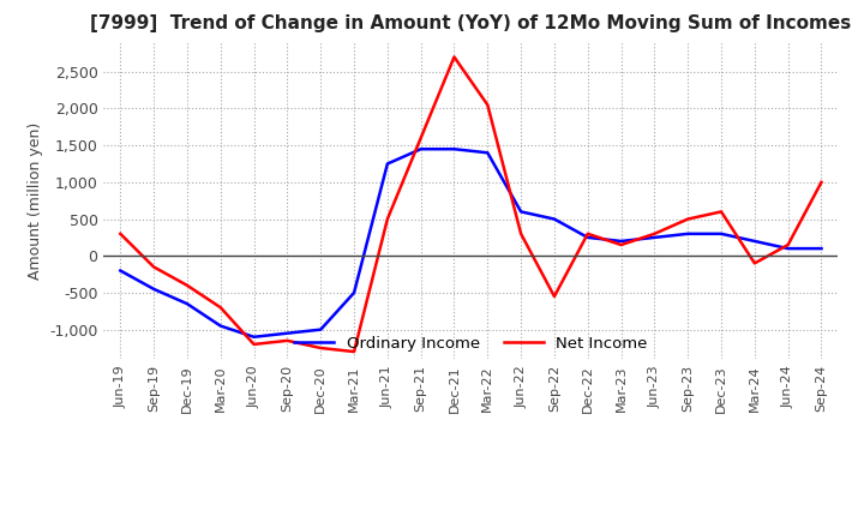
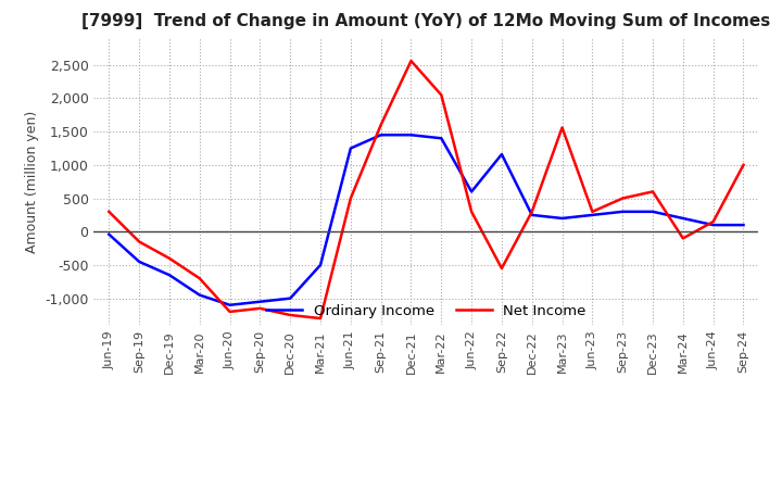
Ordinary Income/Jun-19: -200 -> -40
Net Income/Dec-21: 2,700 -> 2,560
Ordinary Income/Sep-22: 500 -> 1,160
Net Income/Mar-23: 150 -> 1,560
